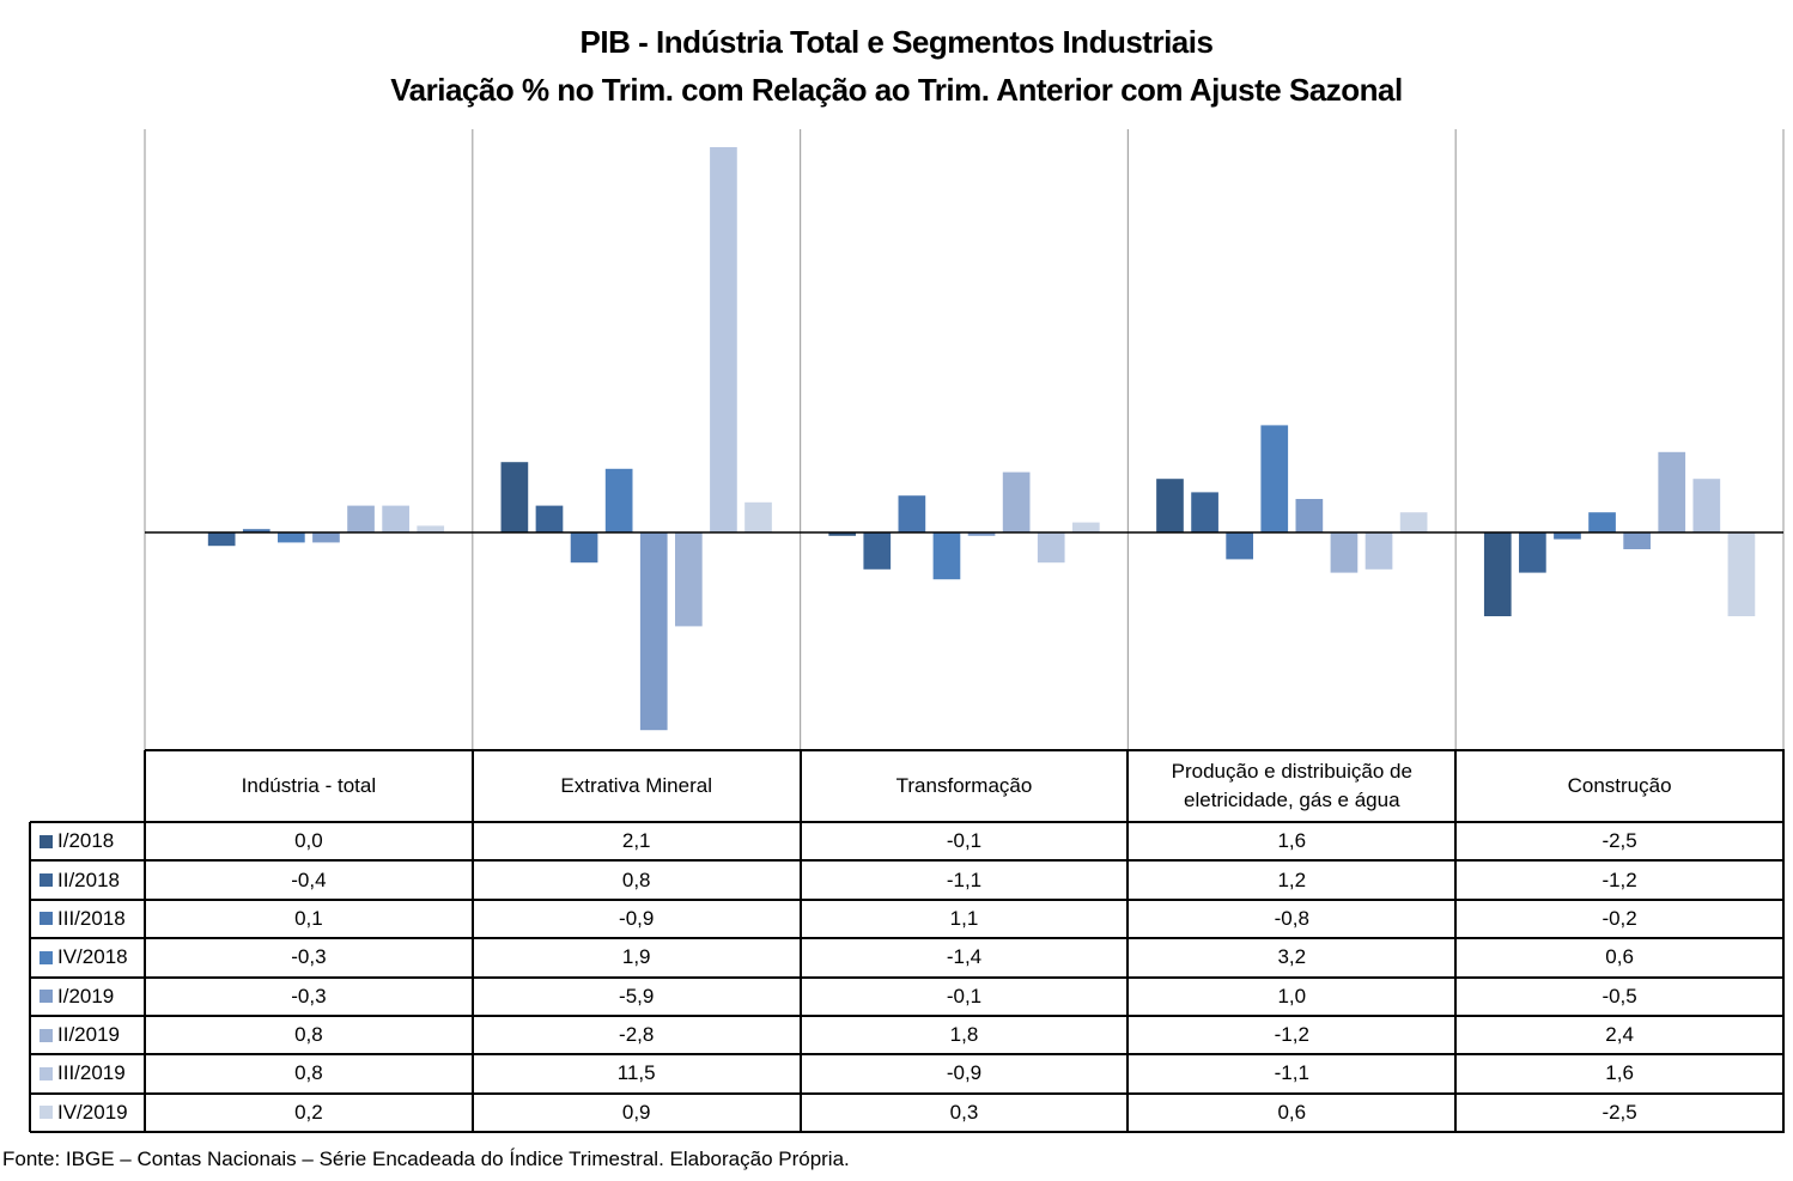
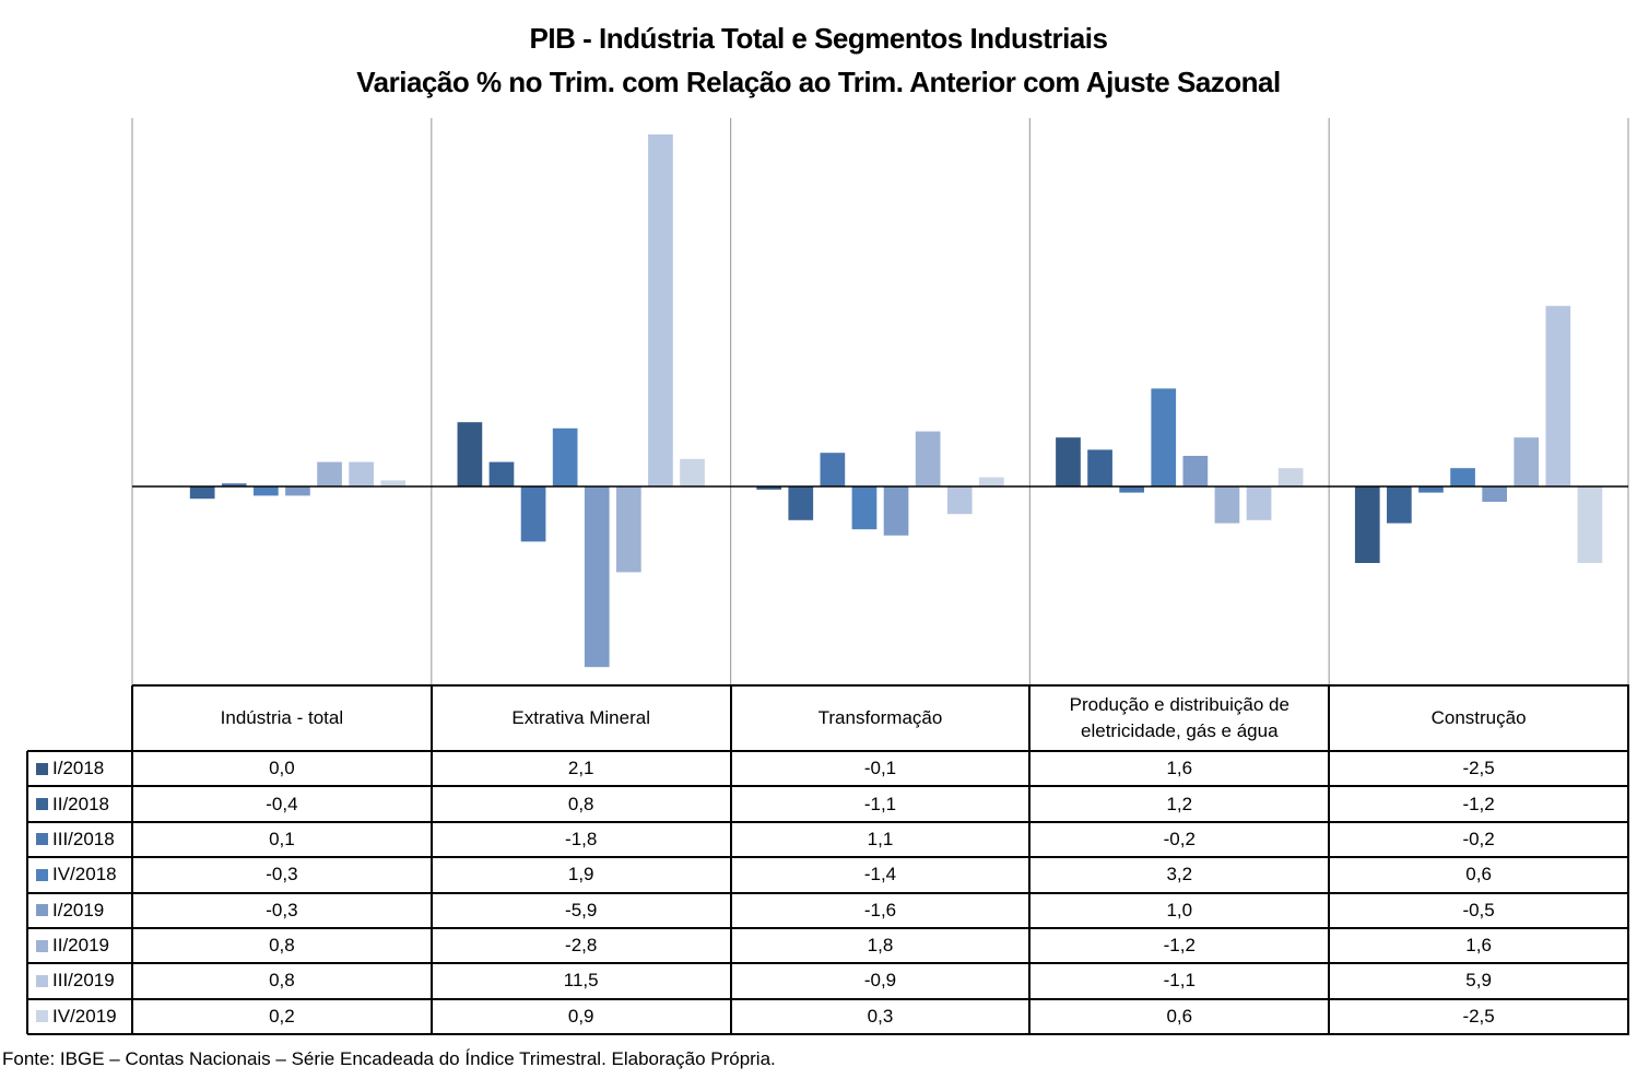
III/2018/Extrativa Mineral: -0,9 -> -1,8
I/2019/Transformação: -0,1 -> -1,6
III/2018/Produção e distribuição de eletricidade, gás e água: -0,8 -> -0,2
II/2019/Construção: 2,4 -> 1,6
III/2019/Construção: 1,6 -> 5,9
